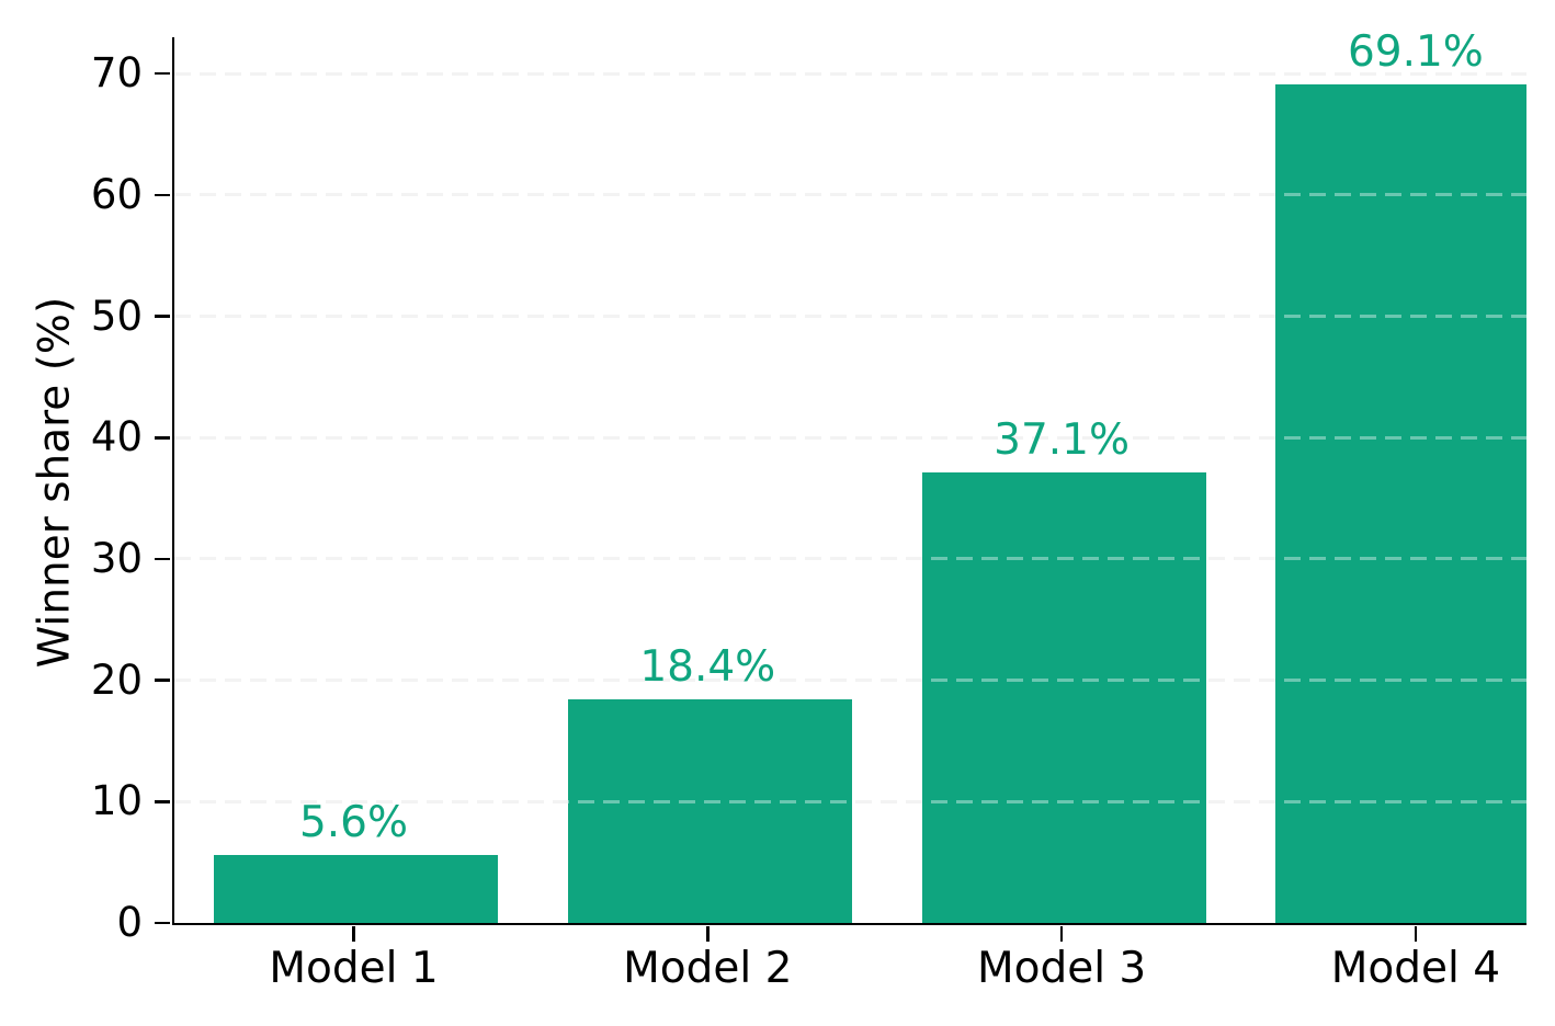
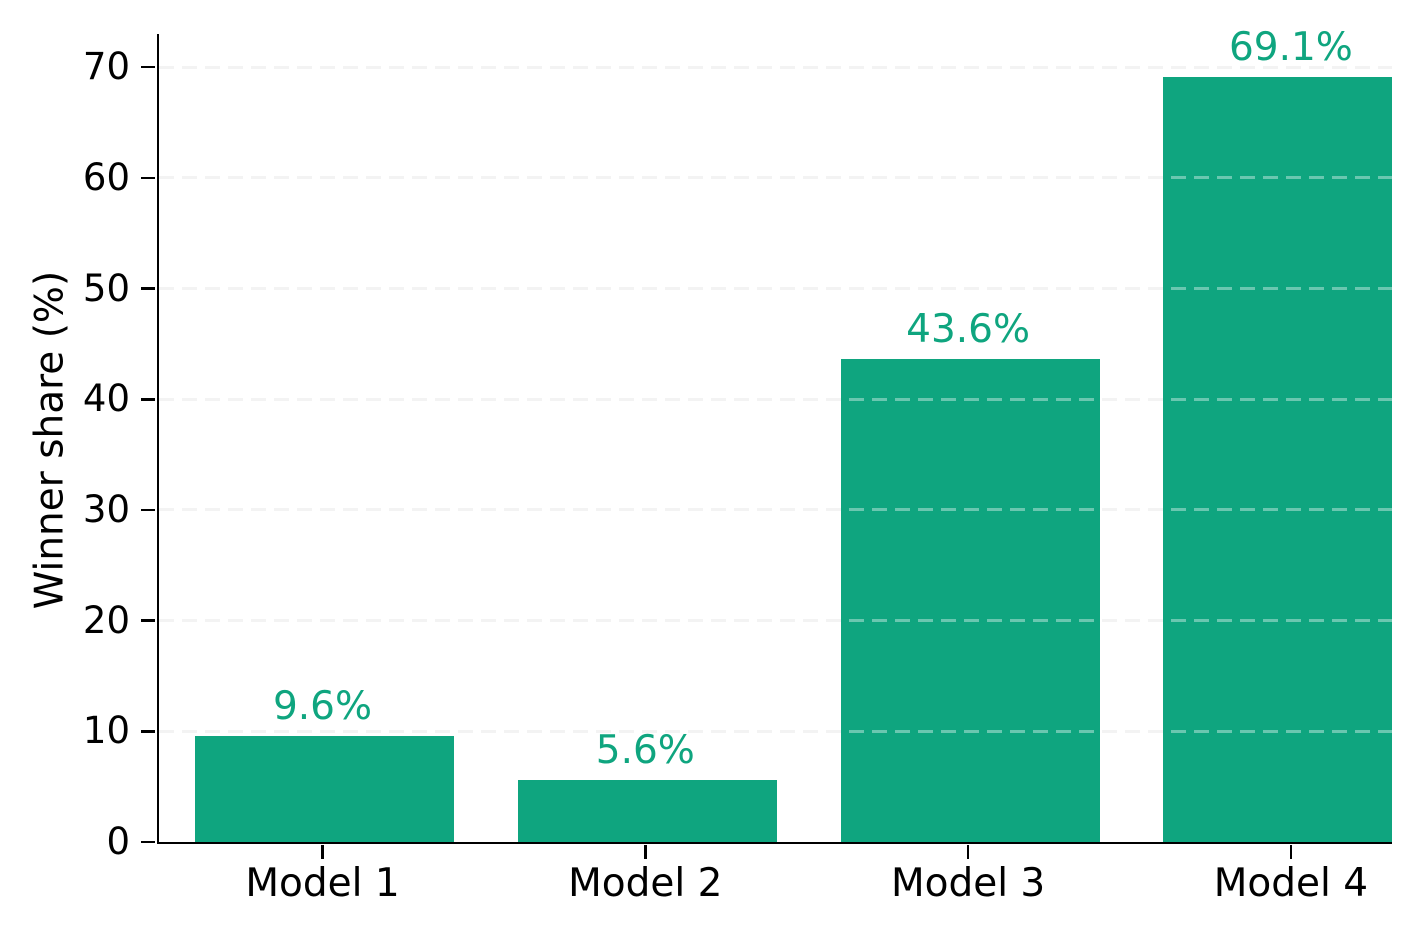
Model 1: 5.6% -> 9.6%
Model 2: 18.4% -> 5.6%
Model 3: 37.1% -> 43.6%
